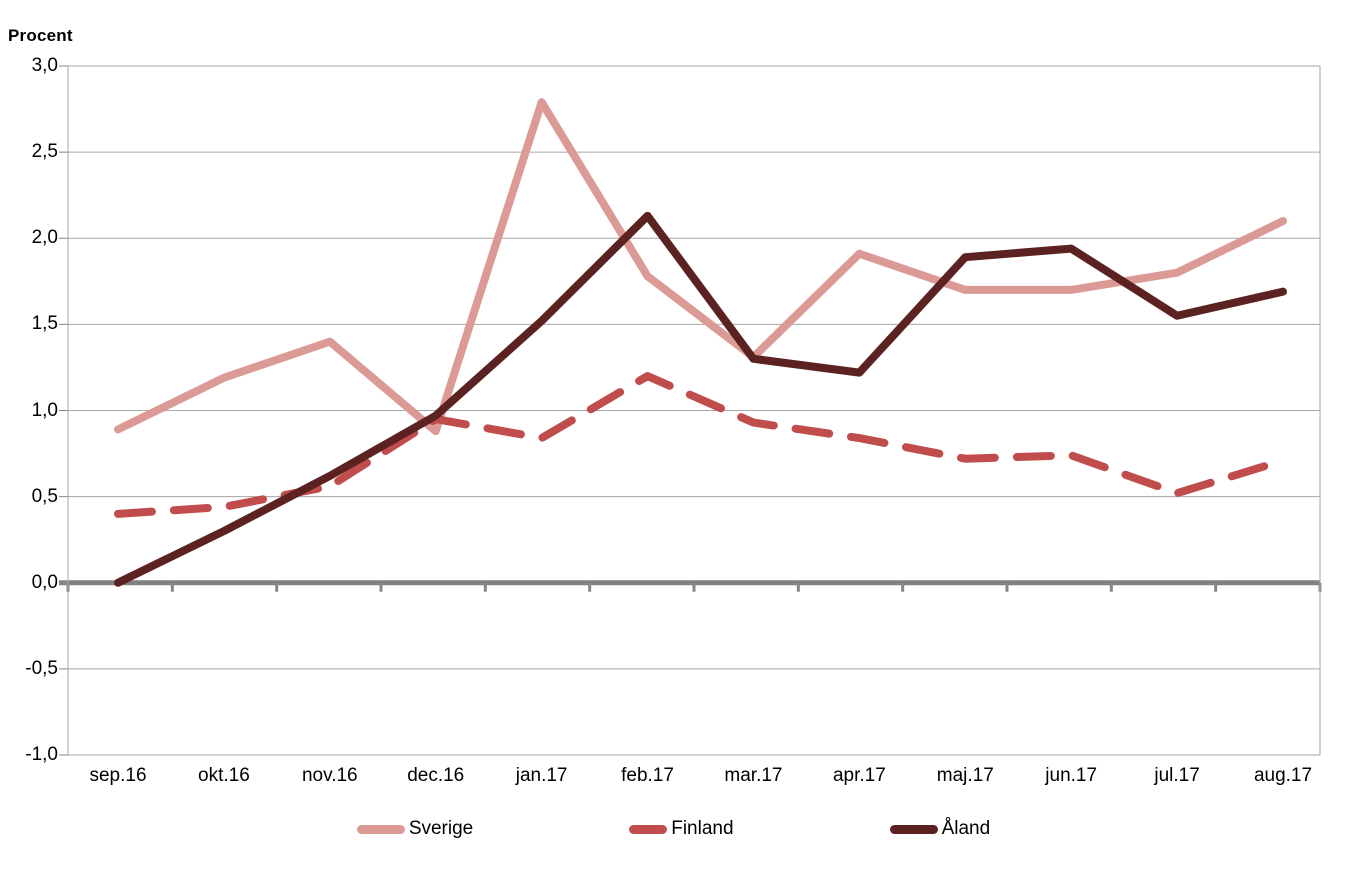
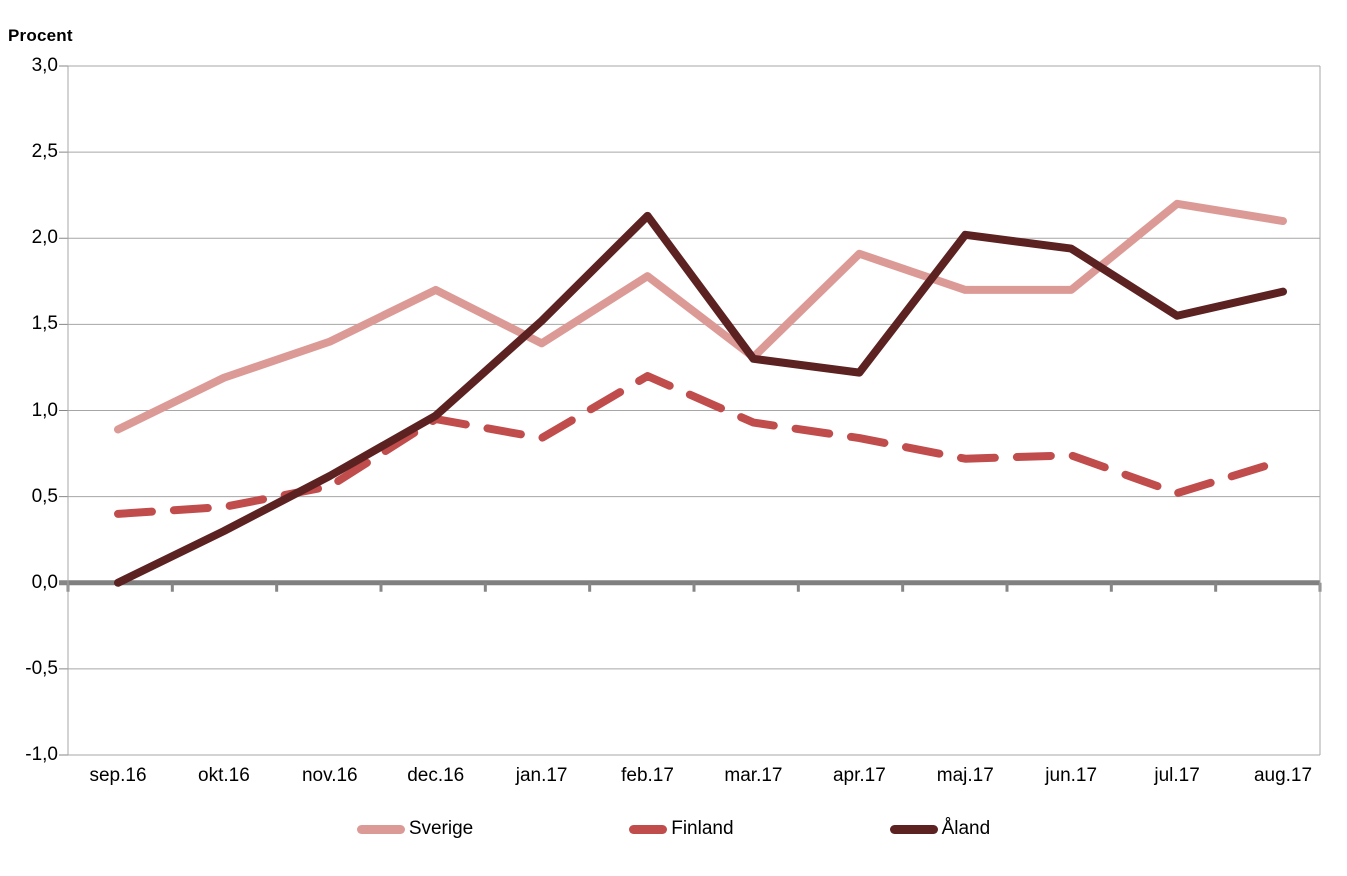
Sverige/dec.16: 0,88 -> 1,70
Sverige/jan.17: 2,79 -> 1,39
Åland/maj.17: 1,89 -> 2,02
Sverige/jul.17: 1,80 -> 2,20
